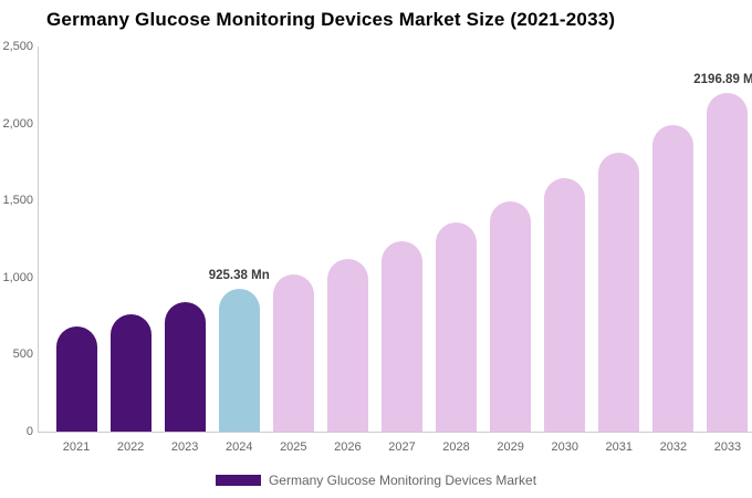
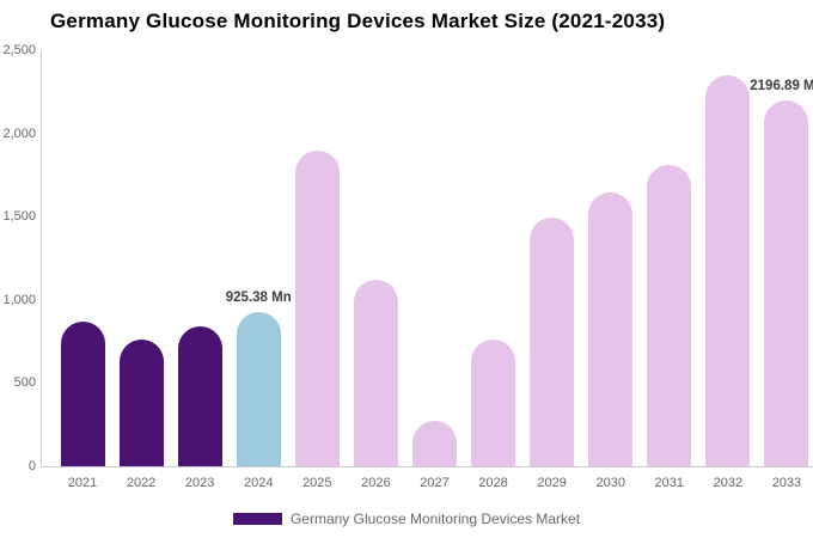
2021: 680 -> 870
2025: 1020 -> 1900
2027: 1230 -> 270
2028: 1360 -> 760
2032: 1990 -> 2350
